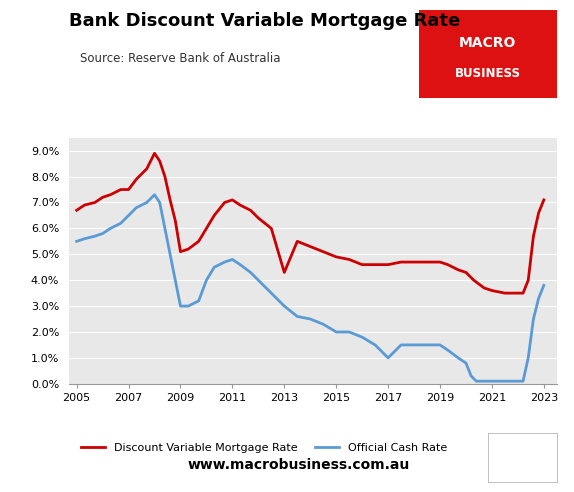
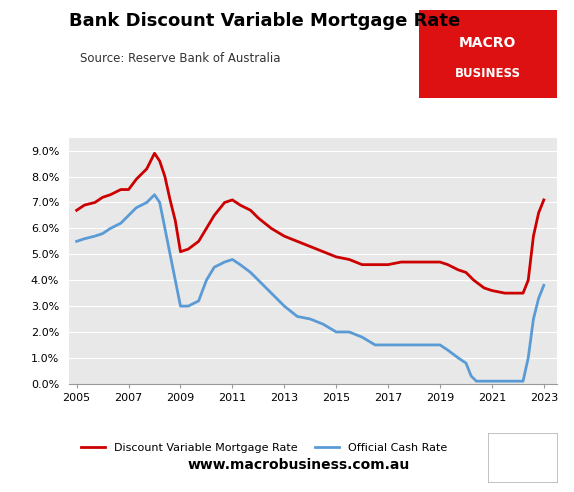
Discount Variable Mortgage Rate/2013: 4.3% -> 5.7%
Official Cash Rate/2017: 1.0% -> 1.5%
